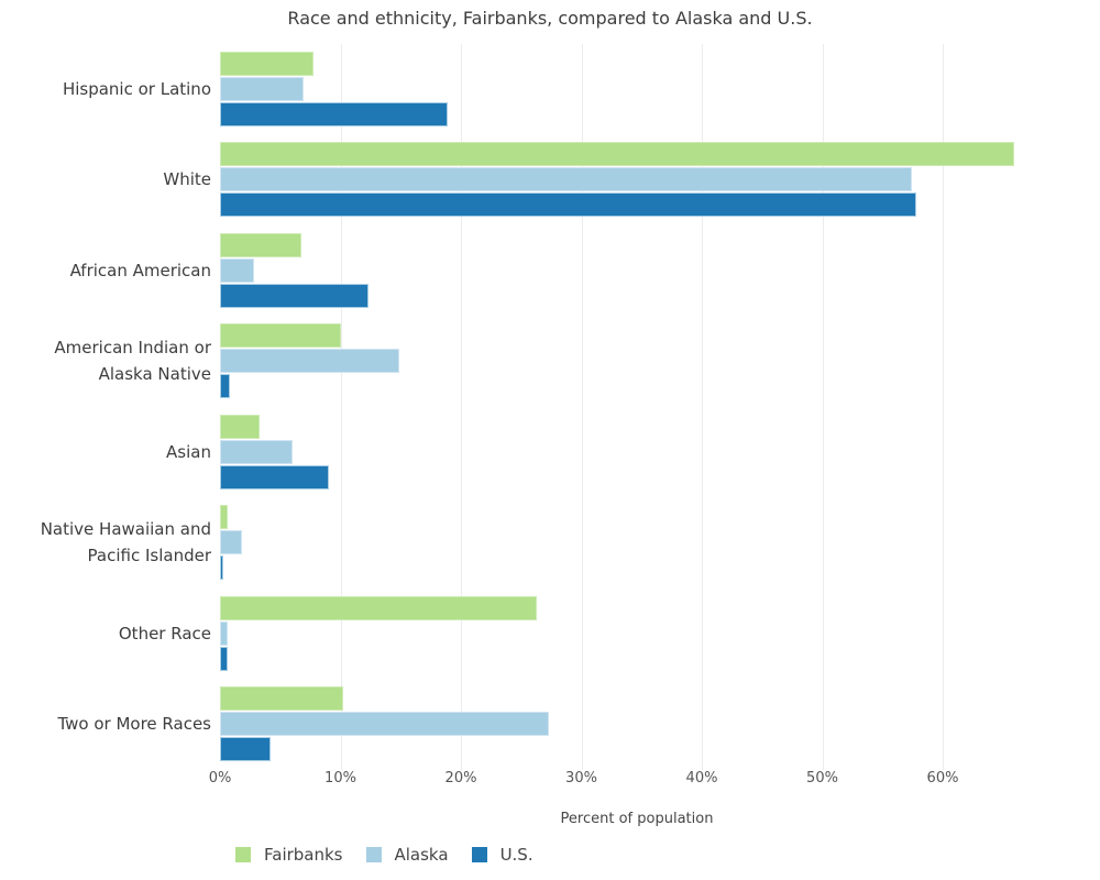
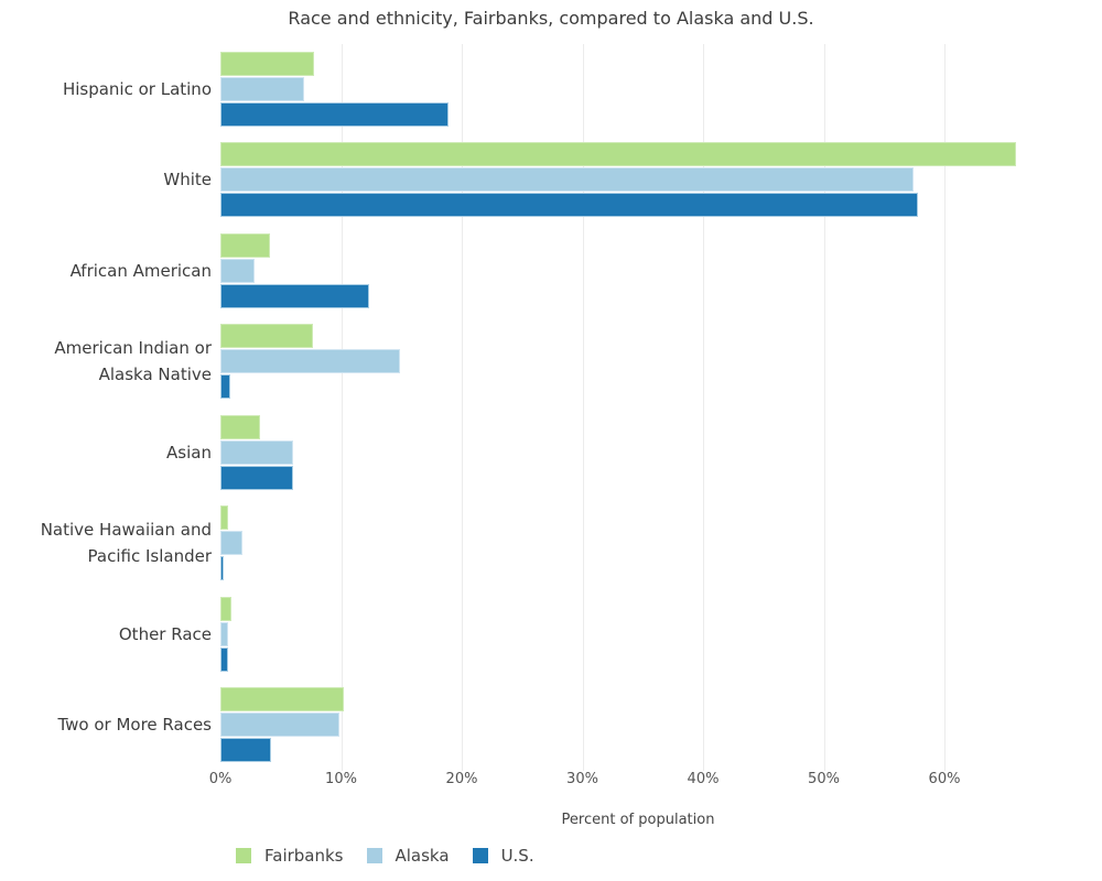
Fairbanks/African American: 6.8% -> 4.1%
Fairbanks/American Indian or Alaska Native: 10.0% -> 7.7%
U.S./Asian: 9.0% -> 6.0%
Fairbanks/Other Race: 26.3% -> 0.9%
Alaska/Two or More Races: 27.3% -> 9.9%
